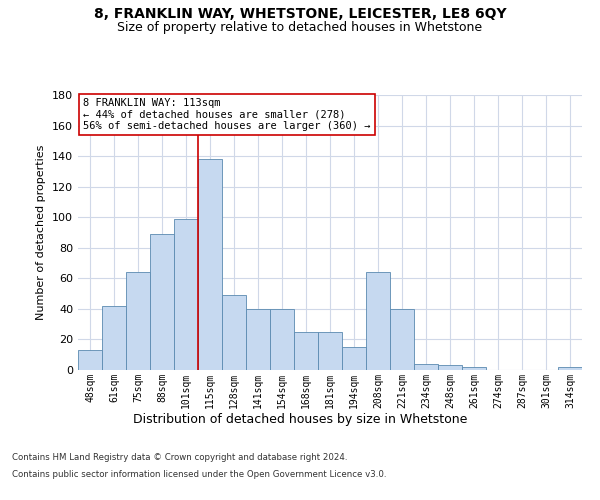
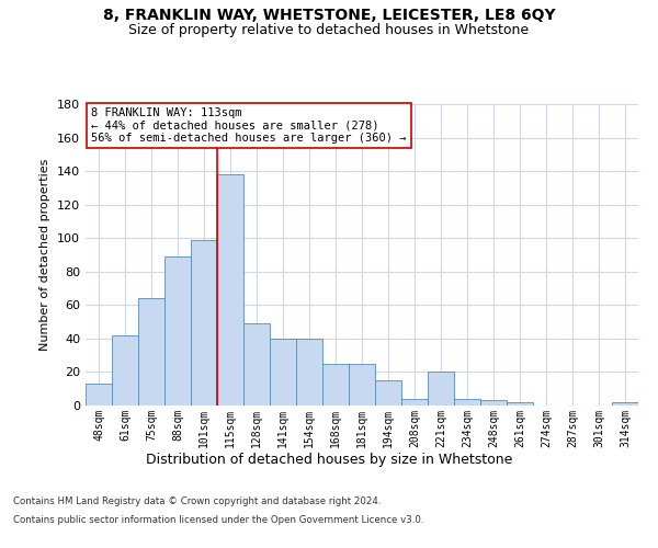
208sqm: 64 -> 4
221sqm: 40 -> 20
